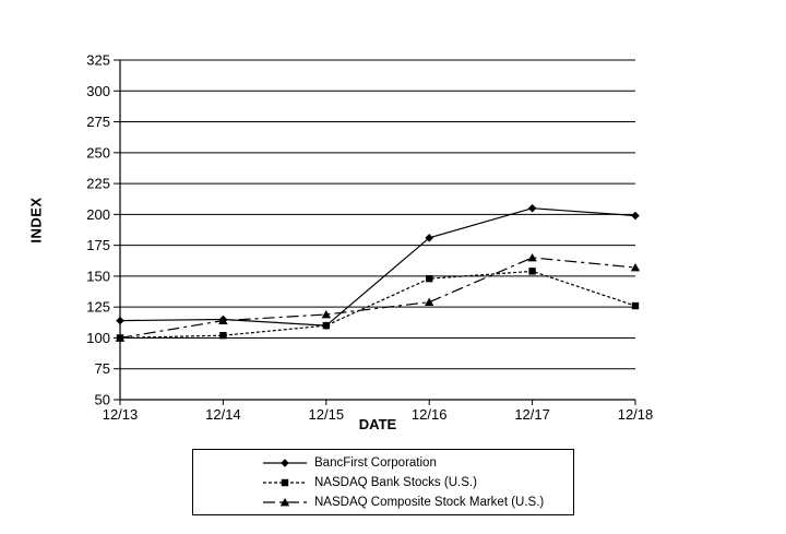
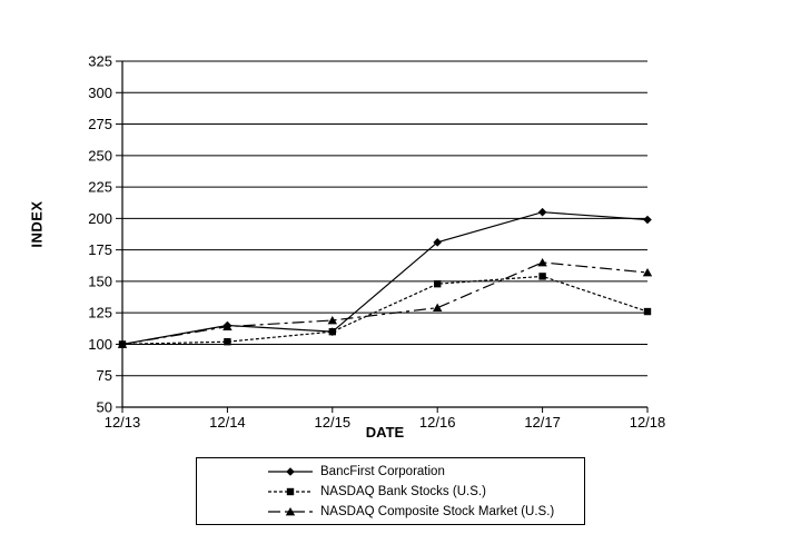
BancFirst Corporation/12/13: 114 -> 100
